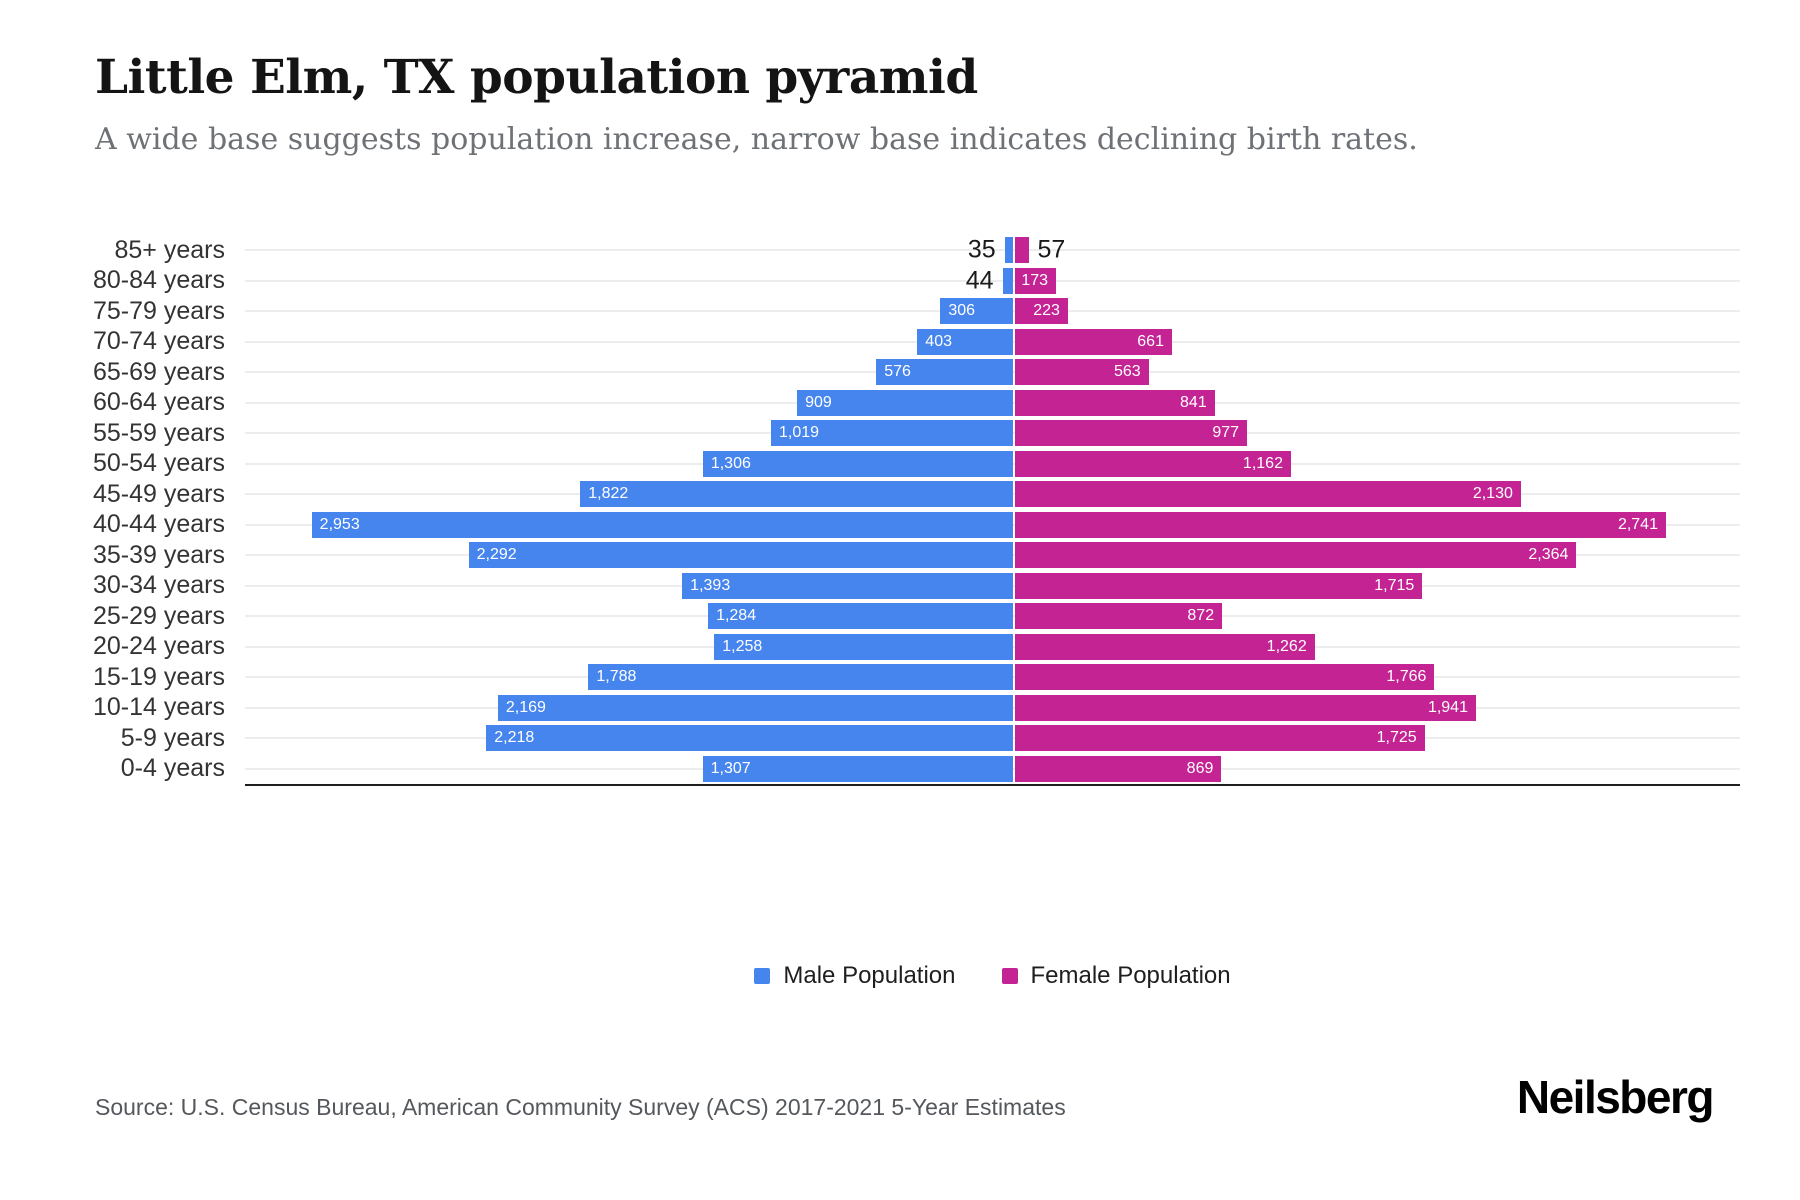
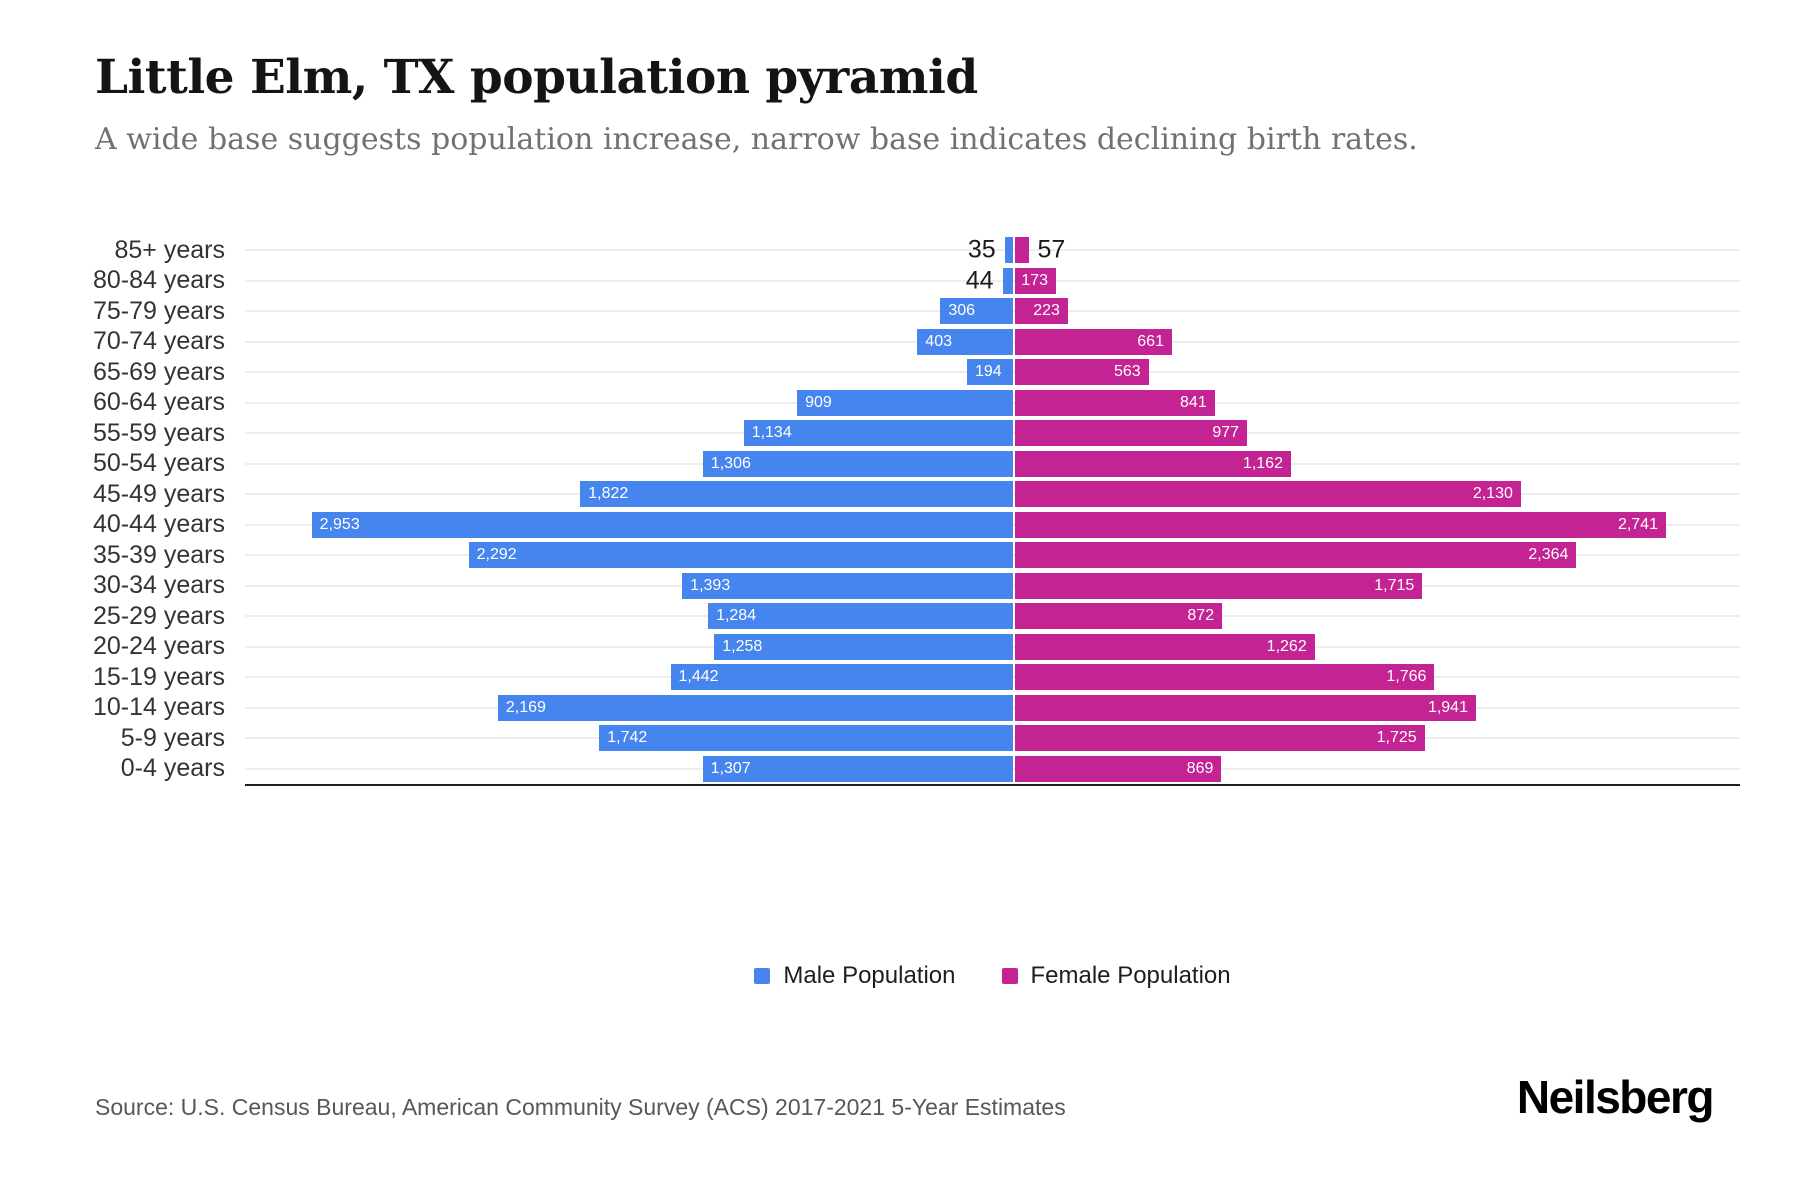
Male Population/65-69 years: 576 -> 194
Male Population/55-59 years: 1,019 -> 1,134
Male Population/15-19 years: 1,788 -> 1,442
Male Population/5-9 years: 2,218 -> 1,742
